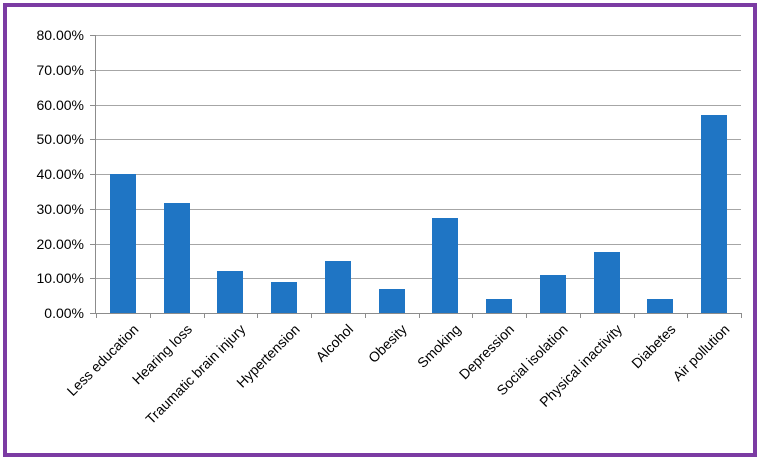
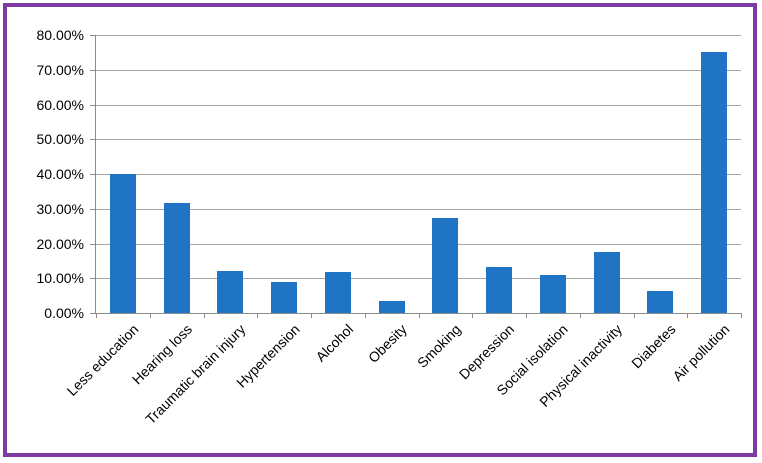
Alcohol: 15% -> 12%
Obesity: 7% -> 3%
Depression: 4% -> 13%
Diabetes: 4% -> 6%
Air pollution: 57% -> 75%
